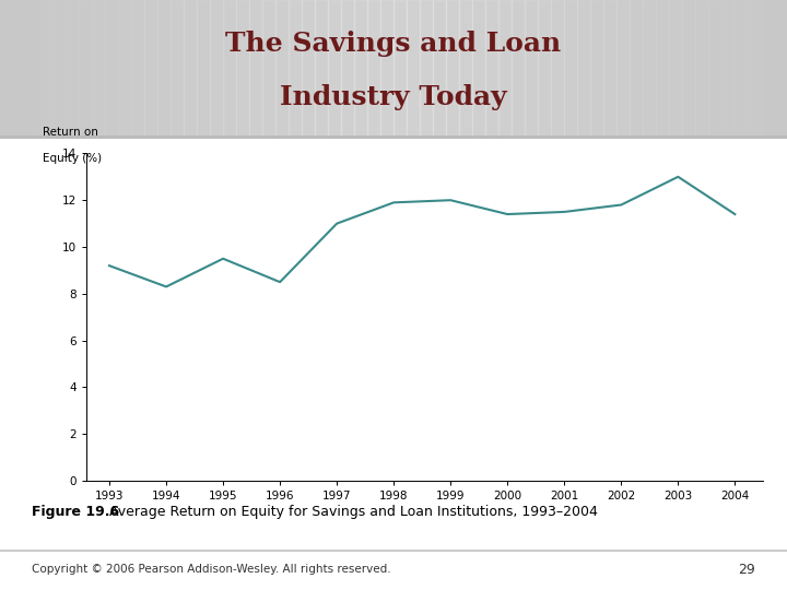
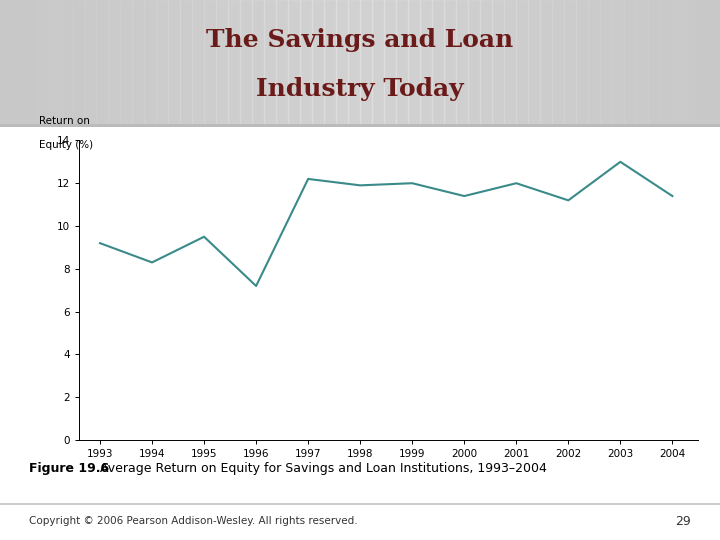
1996: 8.5 -> 7.2
1997: 11.0 -> 12.2
2001: 11.5 -> 12.0
2002: 11.8 -> 11.2
